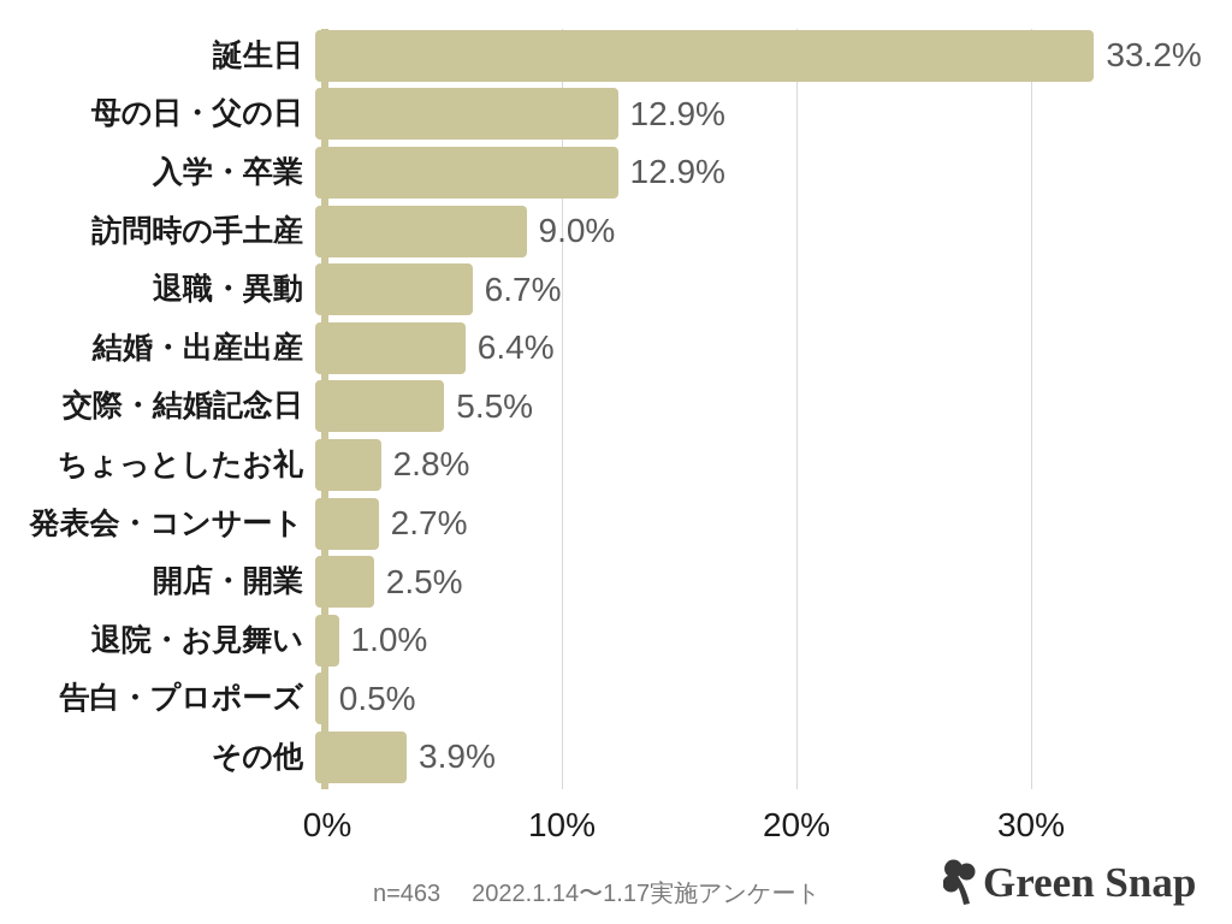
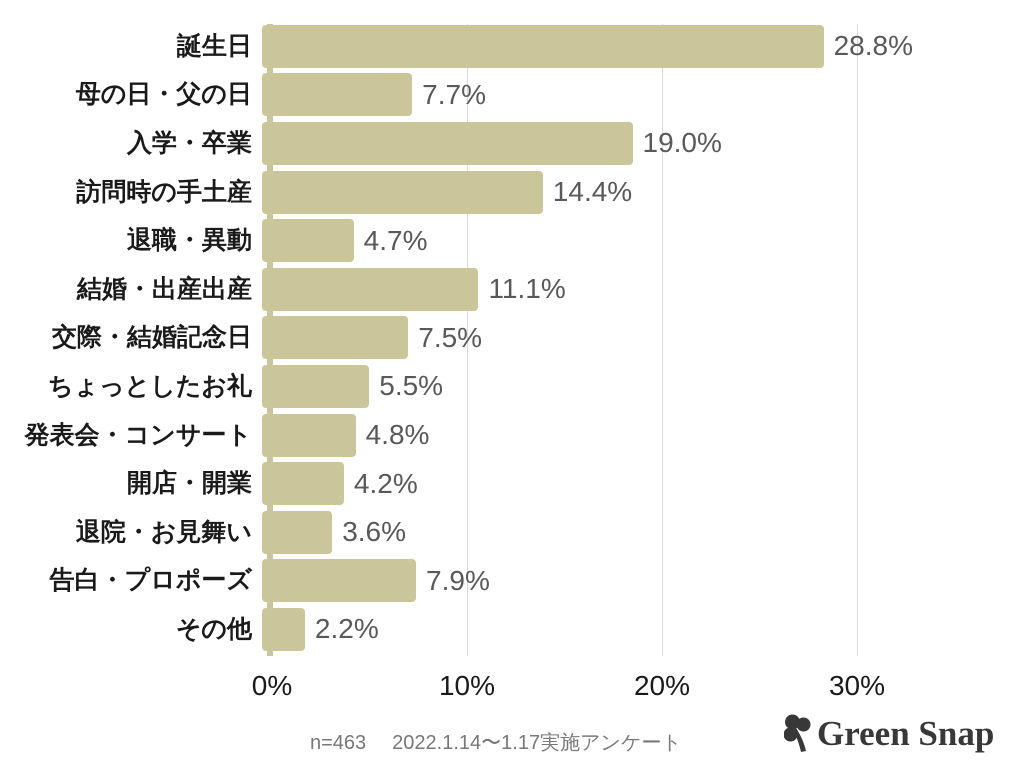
誕生日: 33.2% -> 28.8%
母の日・父の日: 12.9% -> 7.7%
入学・卒業: 12.9% -> 19.0%
訪問時の手土産: 9.0% -> 14.4%
退職・異動: 6.7% -> 4.7%
結婚・出産出産: 6.4% -> 11.1%
交際・結婚記念日: 5.5% -> 7.5%
ちょっとしたお礼: 2.8% -> 5.5%
発表会・コンサート: 2.7% -> 4.8%
開店・開業: 2.5% -> 4.2%
退院・お見舞い: 1.0% -> 3.6%
告白・プロポーズ: 0.5% -> 7.9%
その他: 3.9% -> 2.2%
